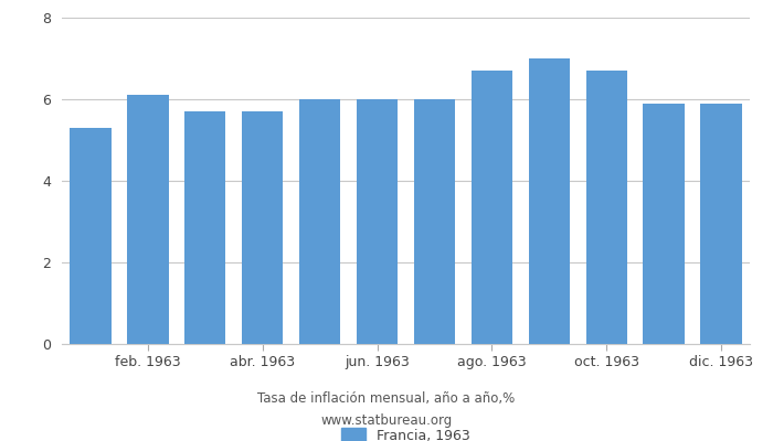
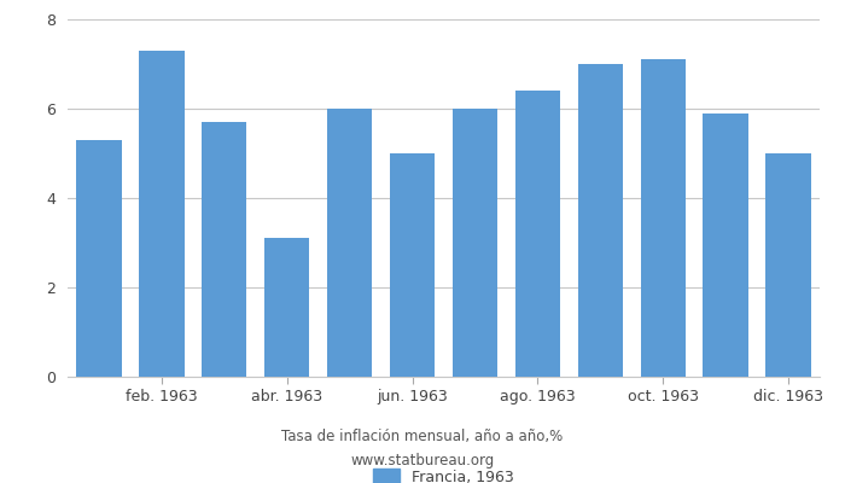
feb. 1963: 6.1 -> 7.3
abr. 1963: 5.7 -> 3.1
jun. 1963: 6.0 -> 5.0
ago. 1963: 6.7 -> 6.4
oct. 1963: 6.7 -> 7.1
dic. 1963: 5.9 -> 5.0
